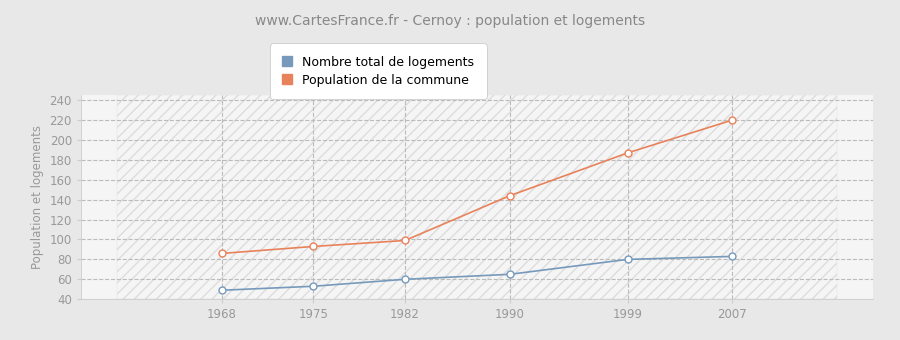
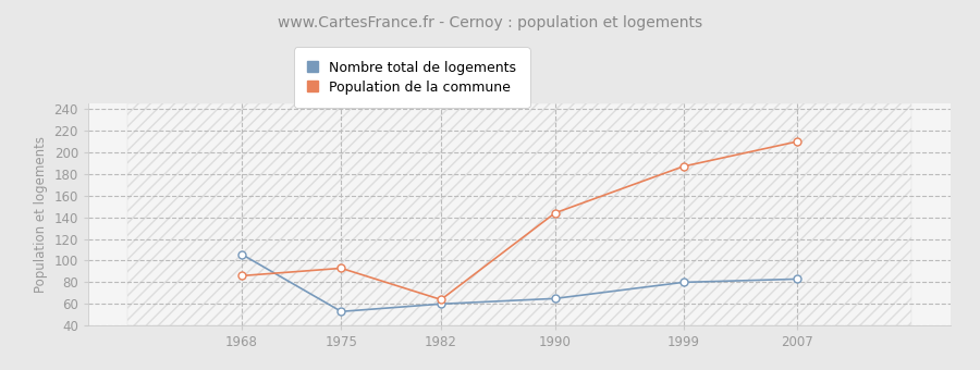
Nombre total de logements/1968: 49 -> 106
Population de la commune/1982: 99 -> 64
Population de la commune/2007: 220 -> 210
